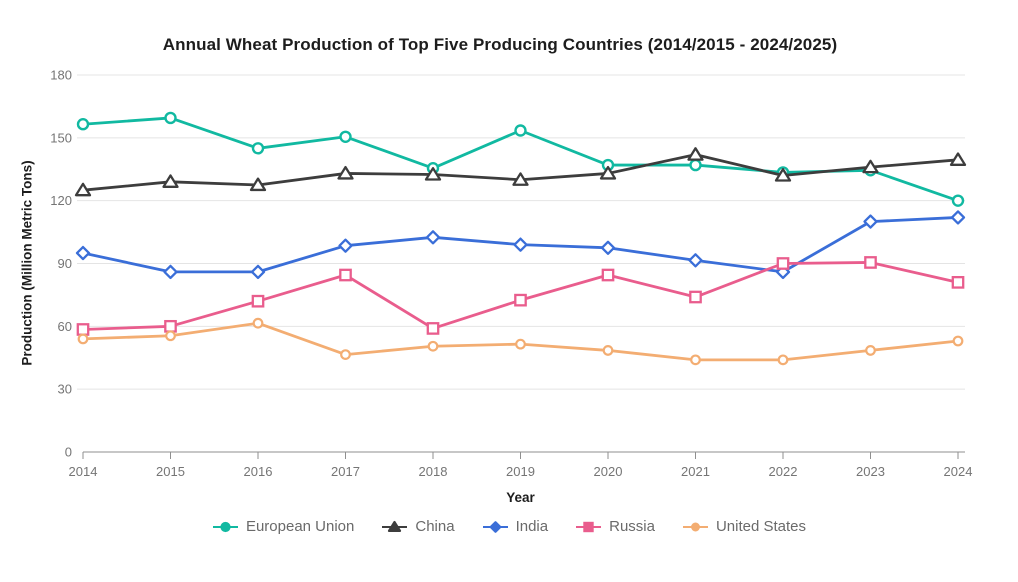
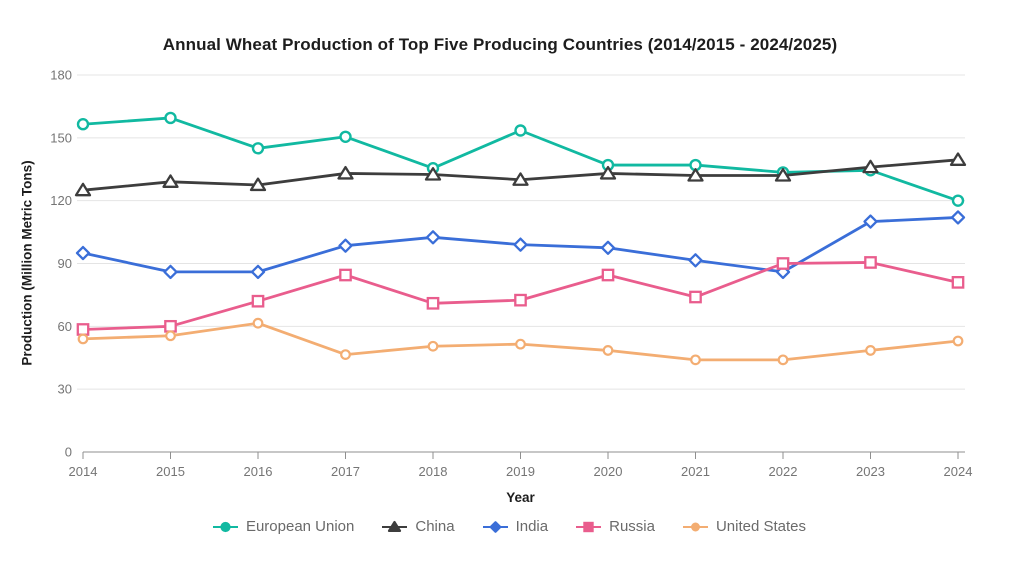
Russia/2018: 59 -> 71
China/2021: 142 -> 132
